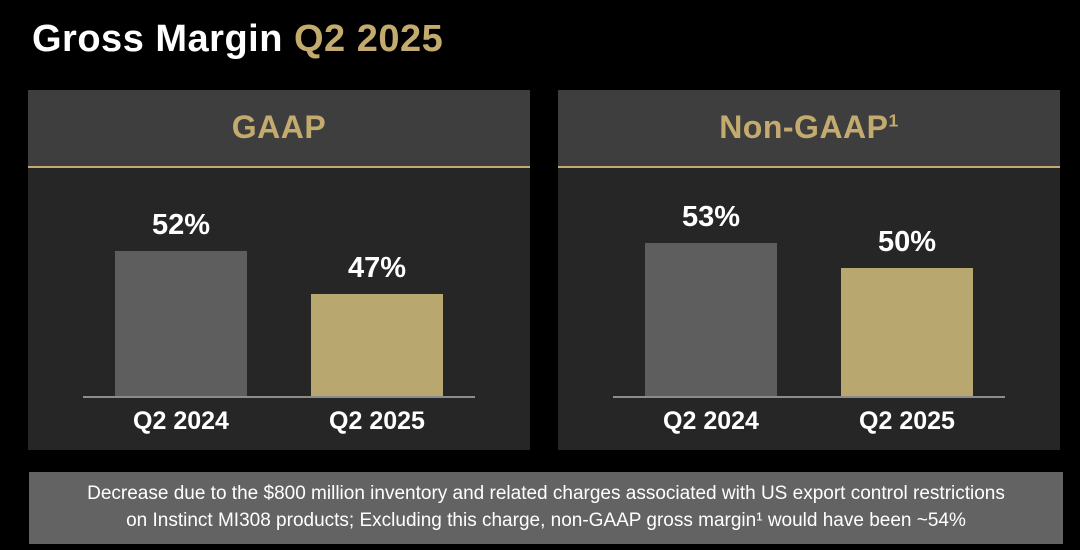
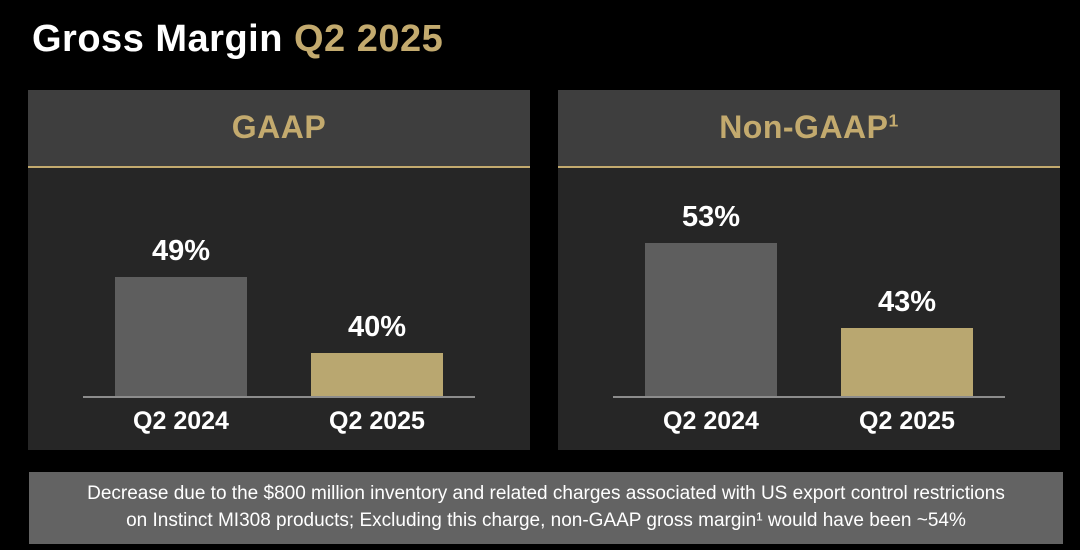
GAAP/Q2 2024: 52% -> 49%
GAAP/Q2 2025: 47% -> 40%
Non-GAAP/Q2 2025: 50% -> 43%
